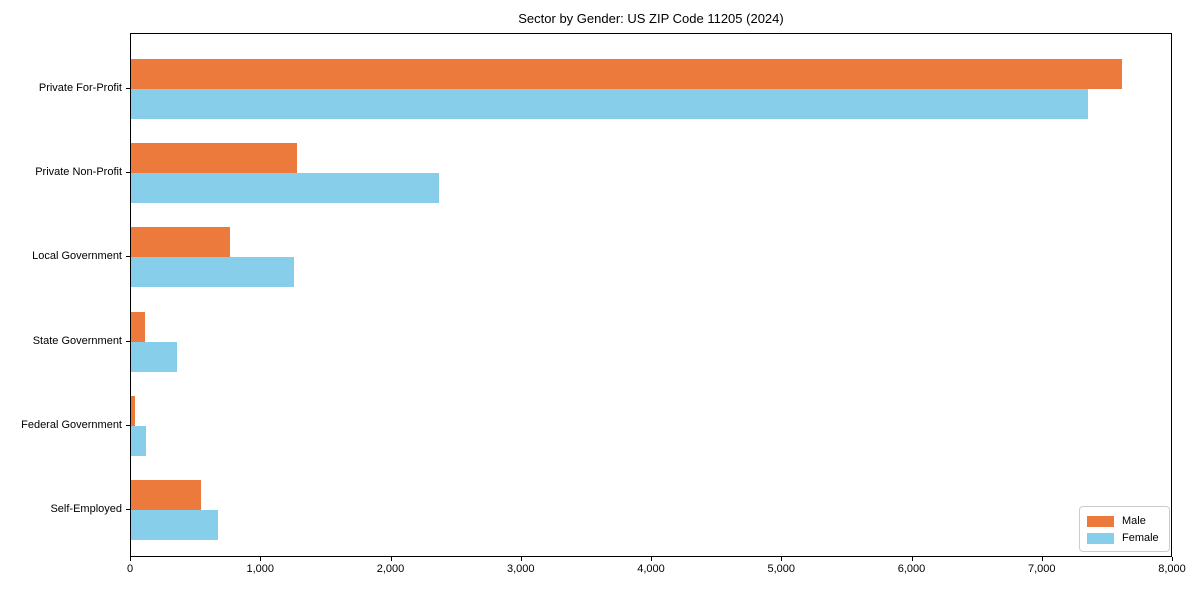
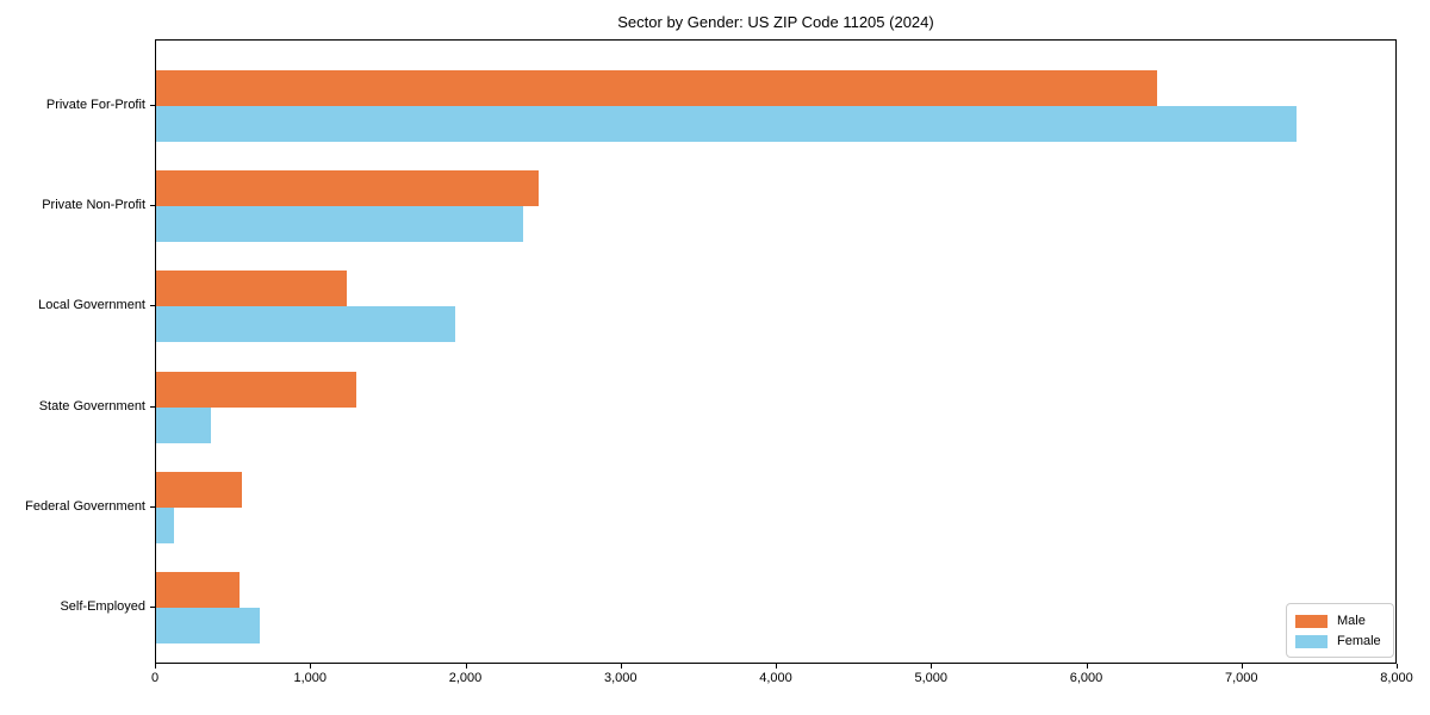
Male/Private For-Profit: 7620 -> 6460
Male/Private Non-Profit: 1280 -> 2470
Male/Local Government: 760 -> 1230
Female/Local Government: 1250 -> 1930
Male/State Government: 110 -> 1290
Male/Federal Government: 30 -> 550
